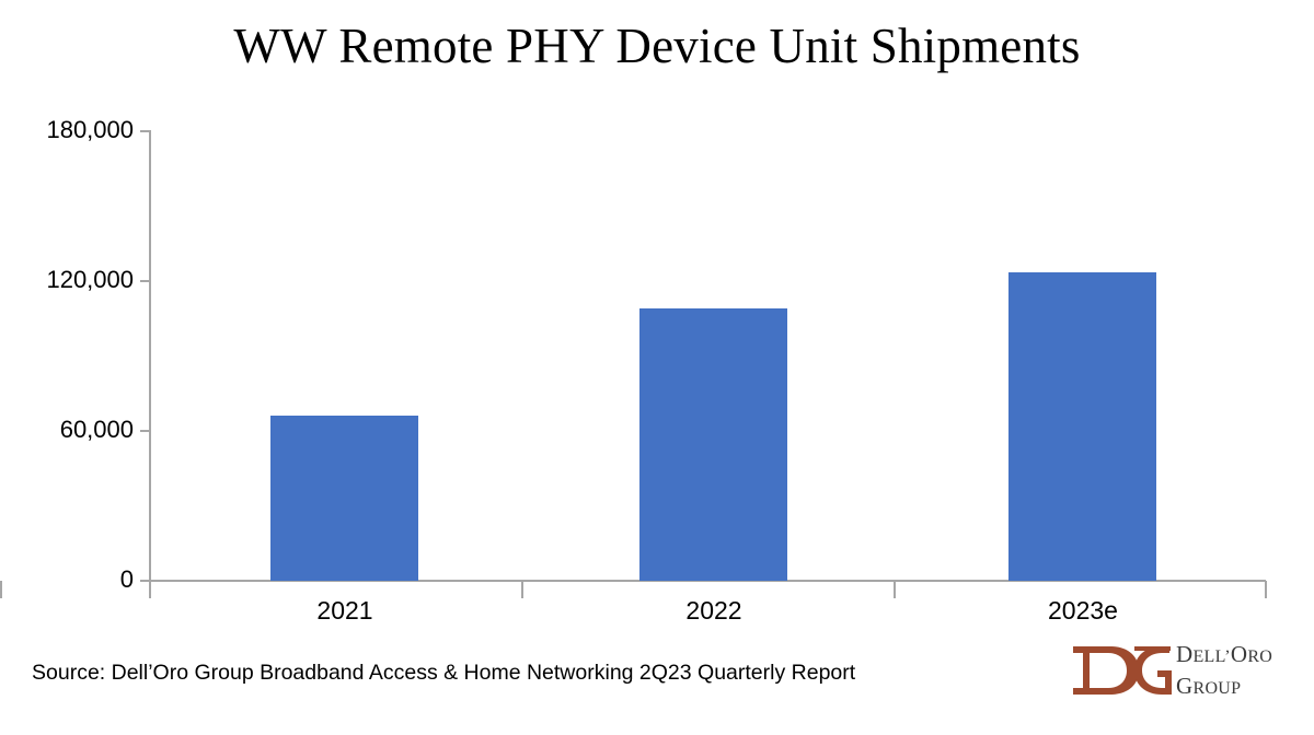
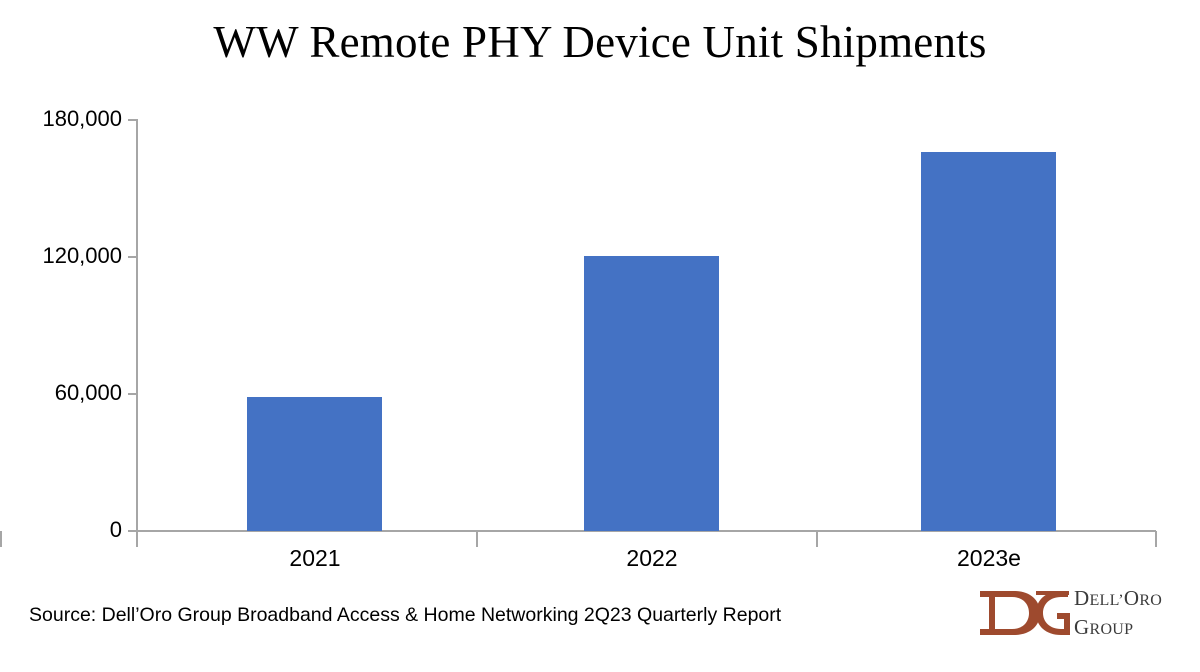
2021: 66000 -> 58000
2022: 109000 -> 120000
2023e: 123000 -> 166000
